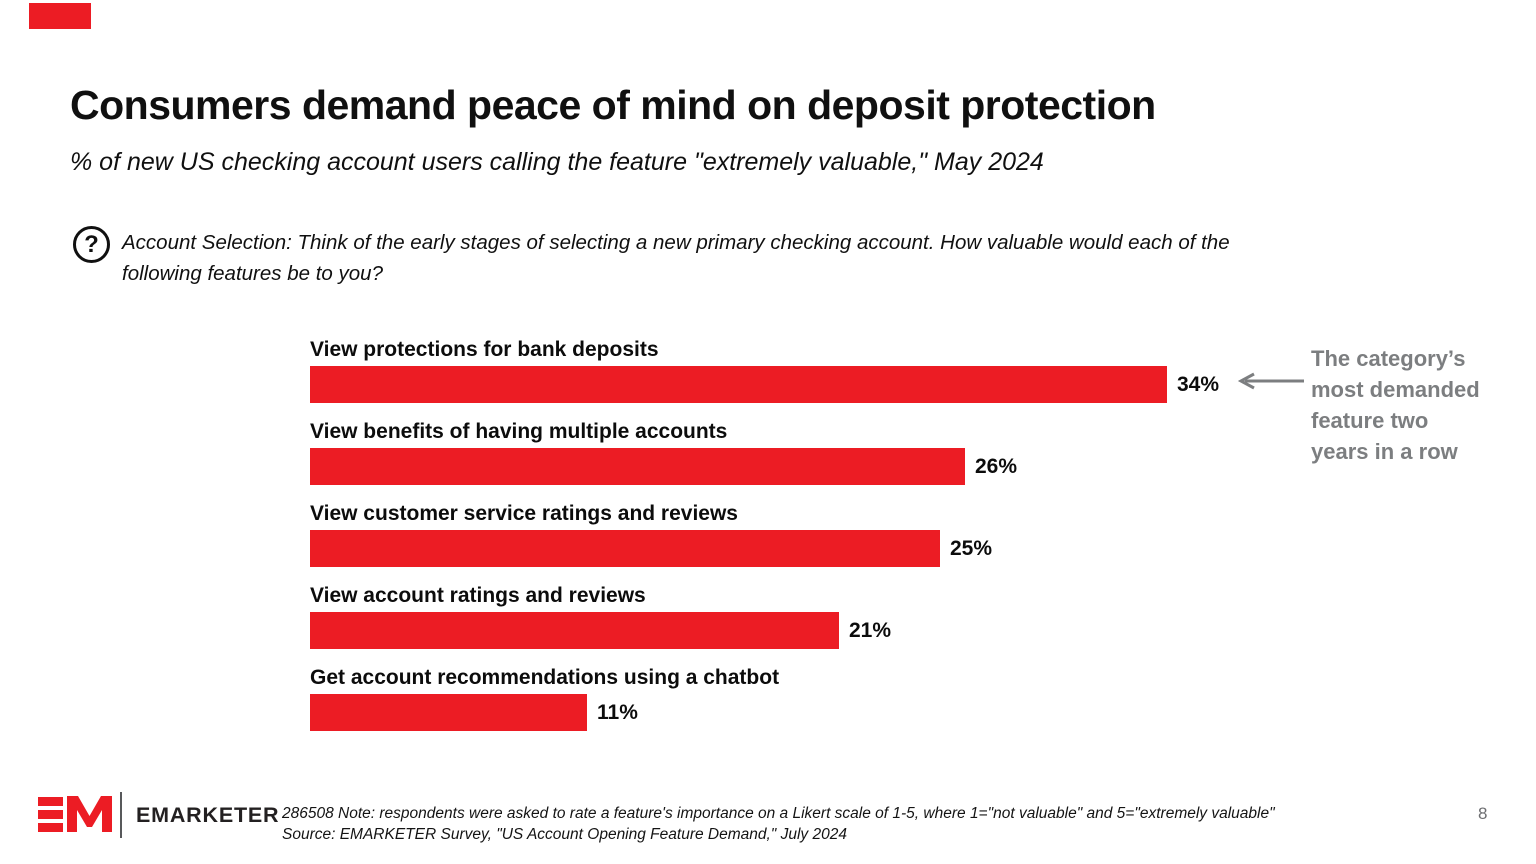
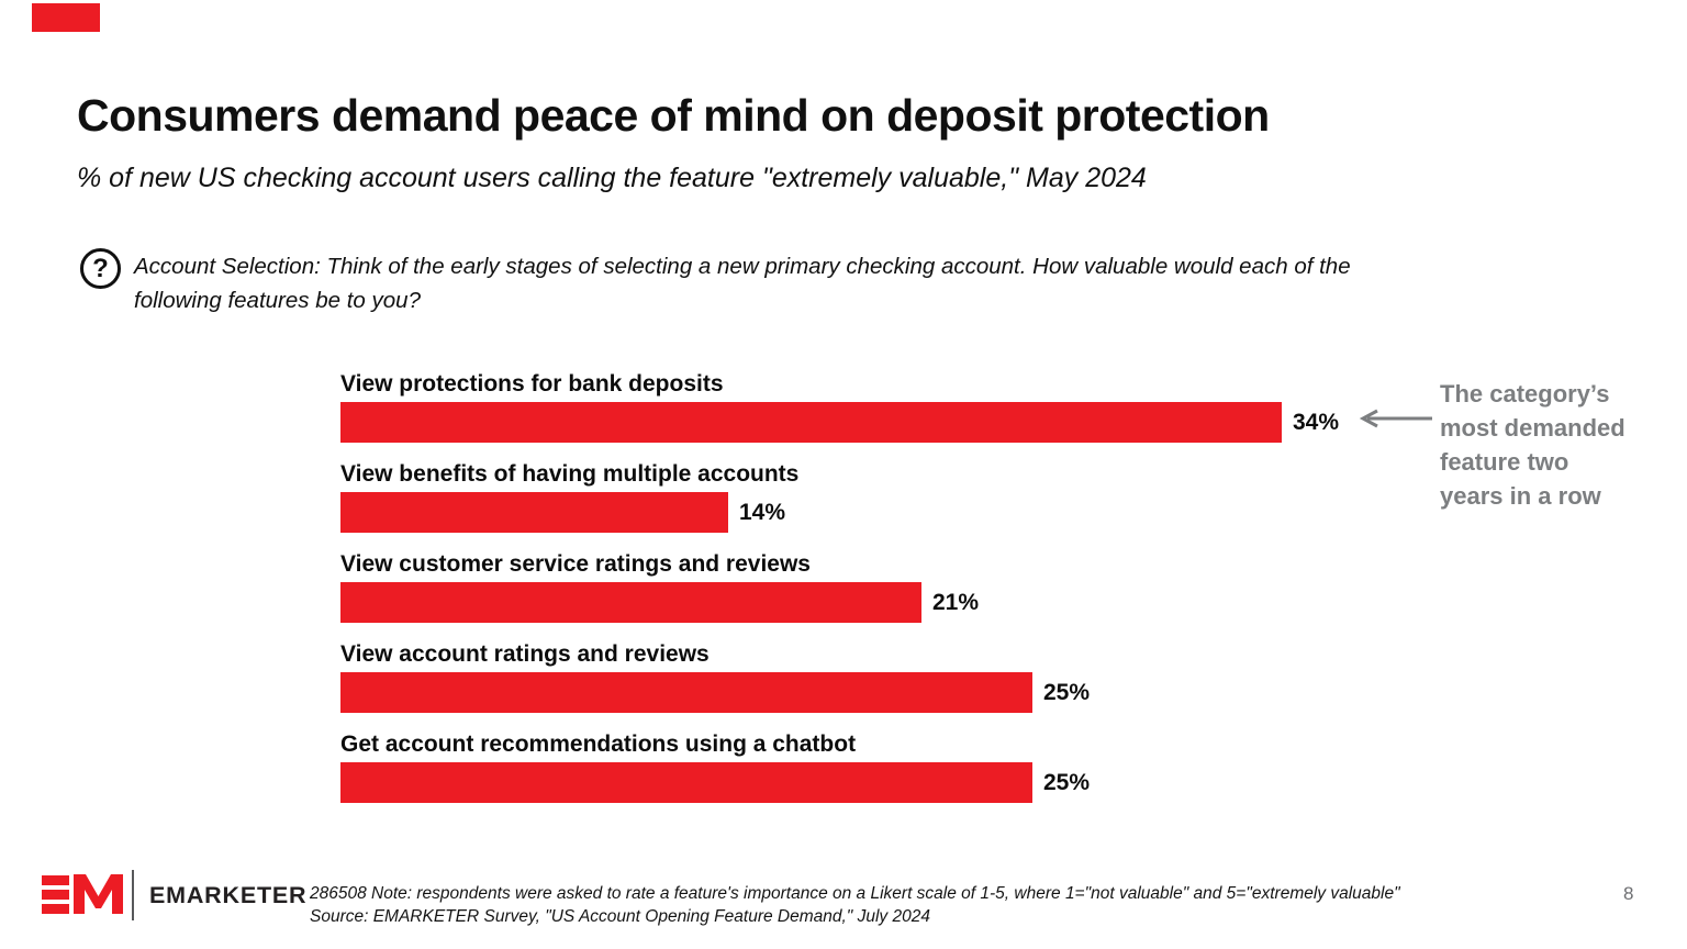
View benefits of having multiple accounts: 26% -> 14%
View customer service ratings and reviews: 25% -> 21%
View account ratings and reviews: 21% -> 25%
Get account recommendations using a chatbot: 11% -> 25%
